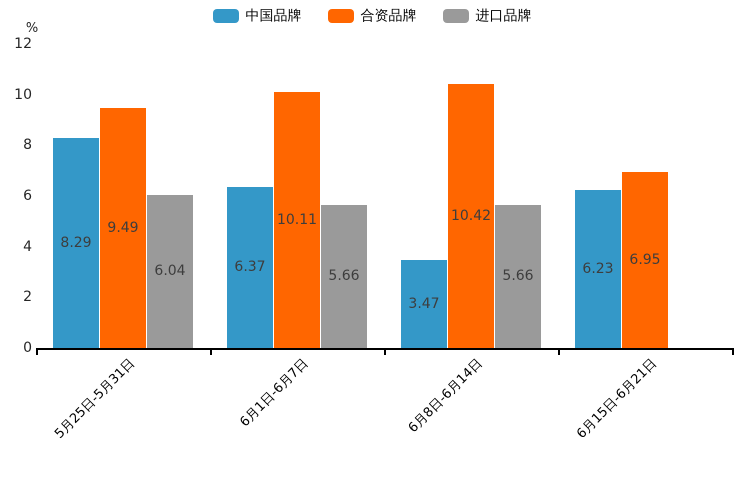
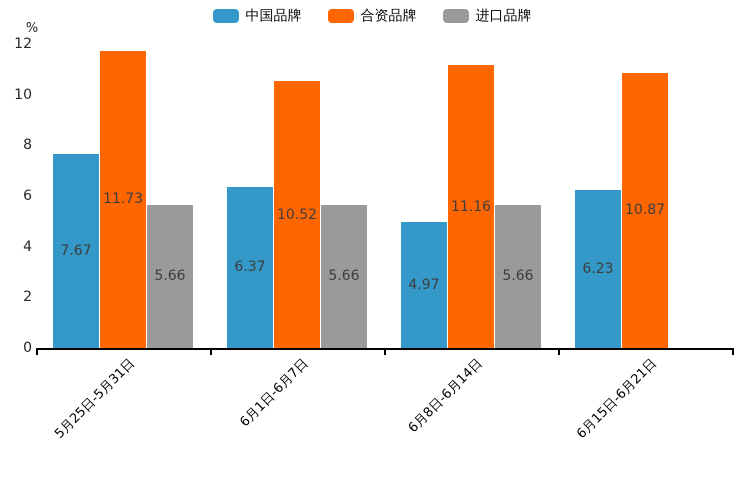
中国品牌/5月25日-5月31日: 8.29 -> 7.67
合资品牌/5月25日-5月31日: 9.49 -> 11.73
进口品牌/5月25日-5月31日: 6.04 -> 5.66
合资品牌/6月1日-6月7日: 10.11 -> 10.52
中国品牌/6月8日-6月14日: 3.47 -> 4.97
合资品牌/6月8日-6月14日: 10.42 -> 11.16
合资品牌/6月15日-6月21日: 6.95 -> 10.87
